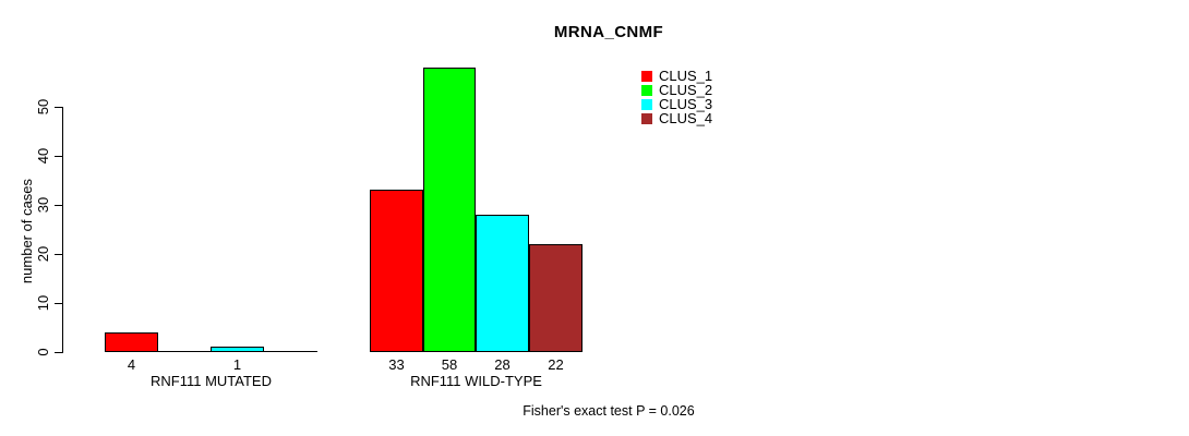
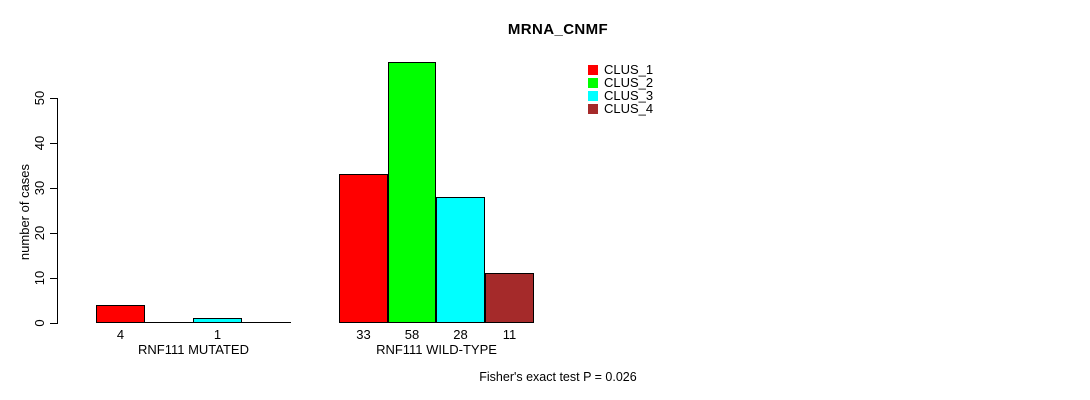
CLUS_4/RNF111 WILD-TYPE: 22 -> 11
